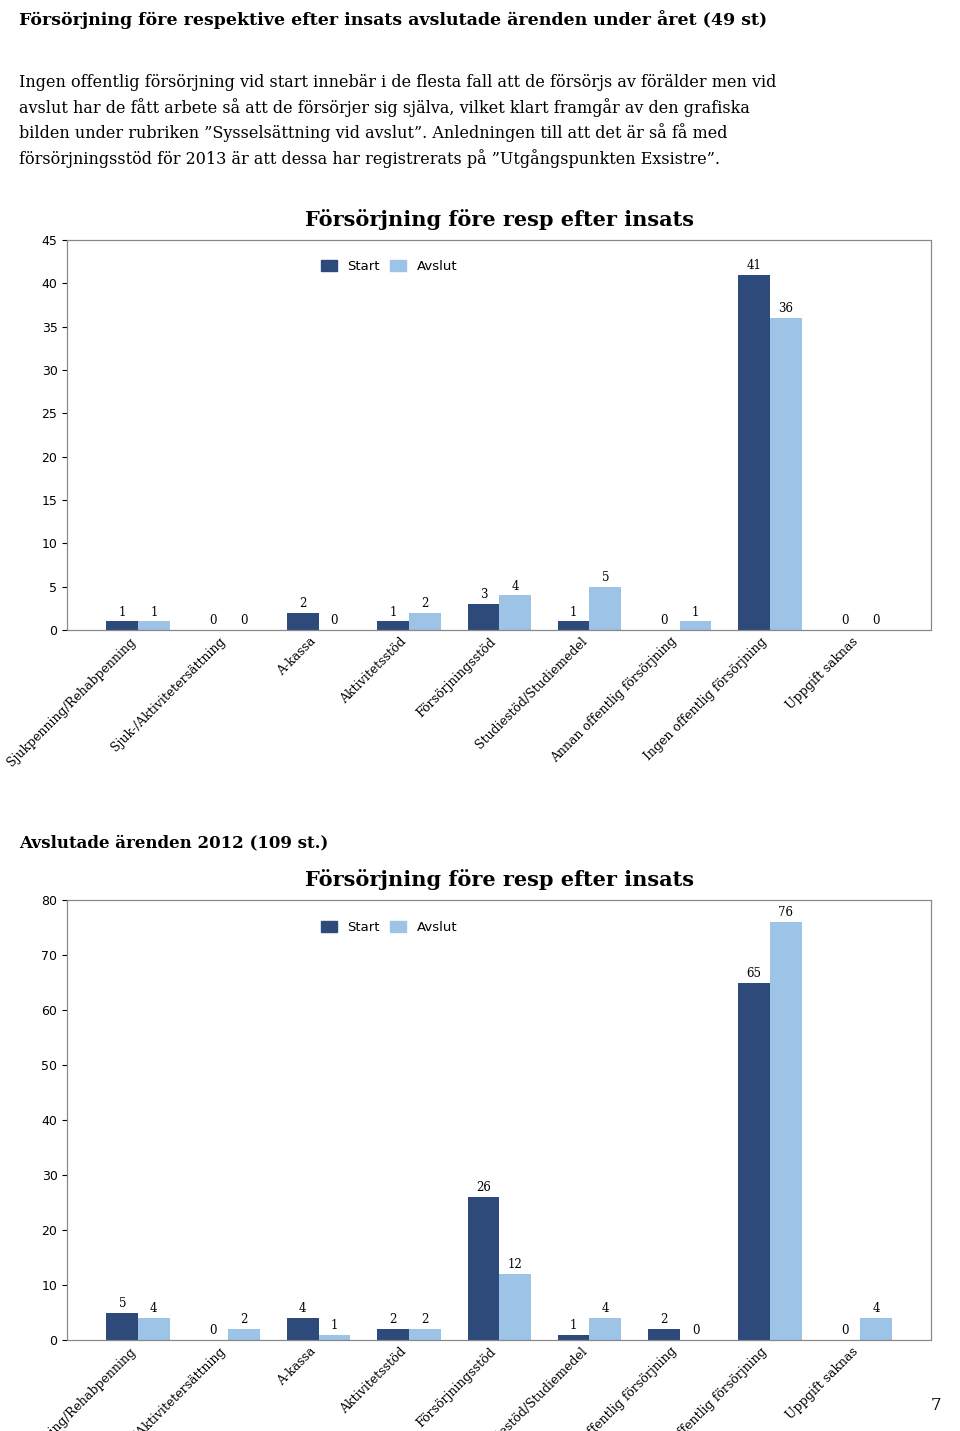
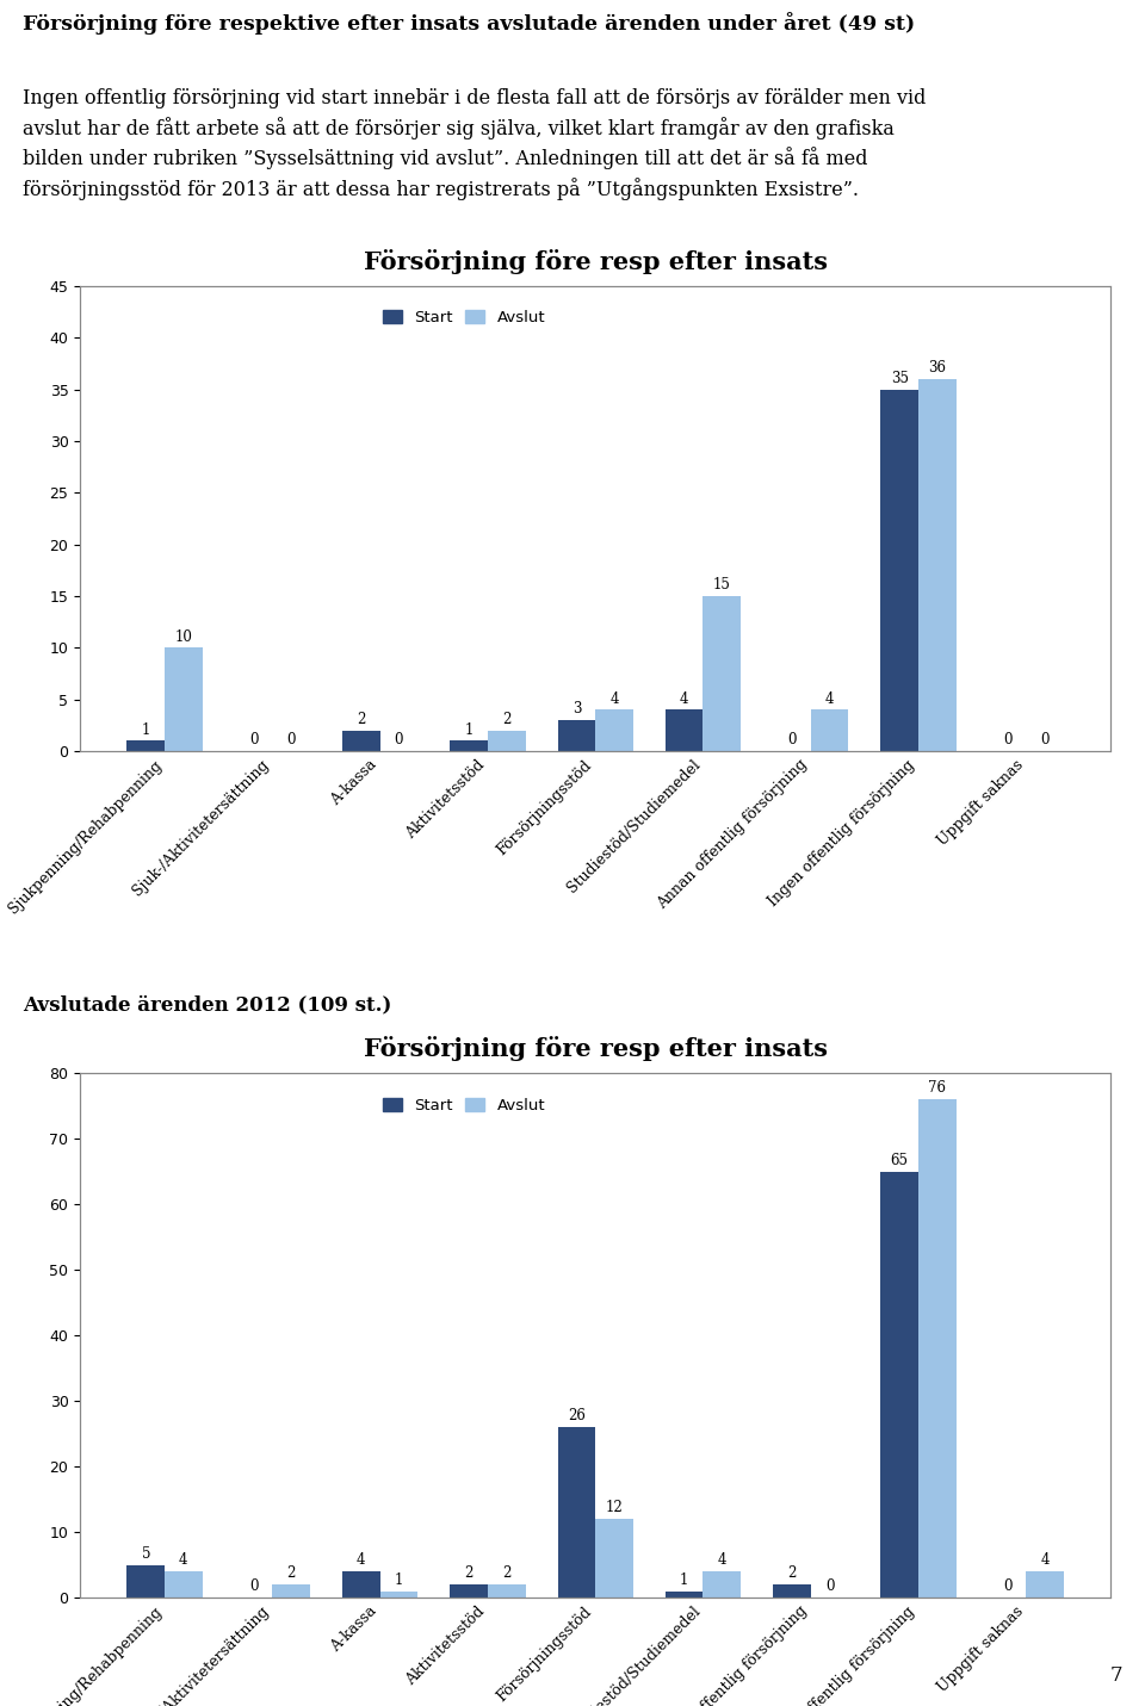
Avslut/Sjukpenning/Rehabpenning: 1 -> 10
Start/Studiestöd/Studiemedel: 1 -> 4
Avslut/Studiestöd/Studiemedel: 5 -> 15
Avslut/Annan offentlig försörjning: 1 -> 4
Start/Ingen offentlig försörjning: 41 -> 35
